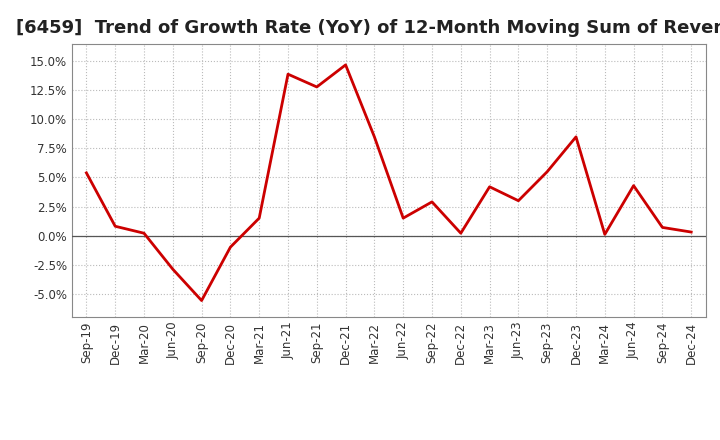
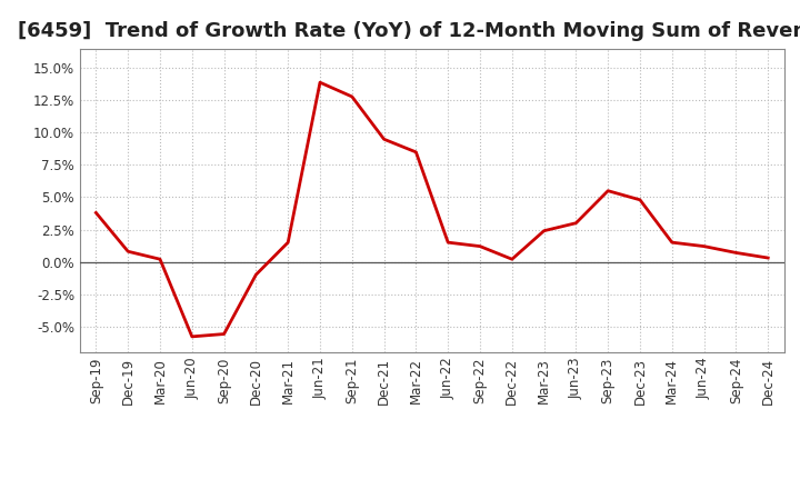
Sep-19: 5.4% -> 3.8%
Jun-20: -2.9% -> -5.8%
Dec-21: 14.7% -> 9.5%
Sep-22: 2.9% -> 1.2%
Mar-23: 4.2% -> 2.4%
Dec-23: 8.5% -> 4.8%
Mar-24: 0.1% -> 1.5%
Jun-24: 4.3% -> 1.2%
